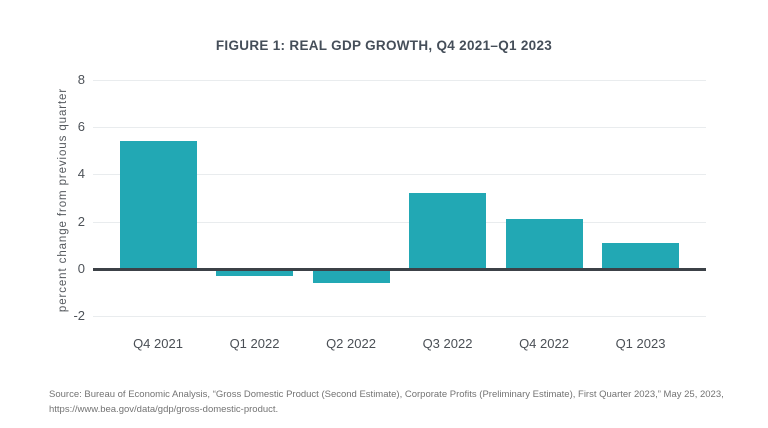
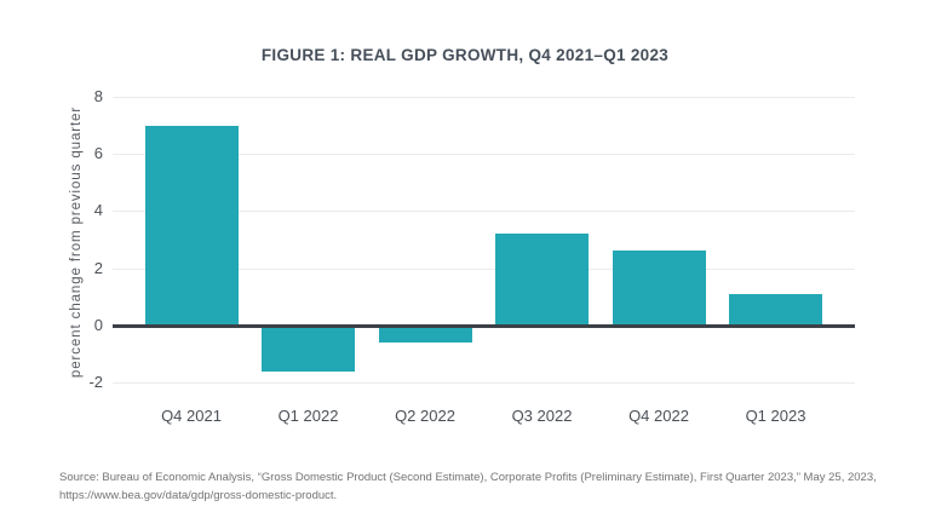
Q4 2021: 5.4 -> 7.0
Q1 2022: -0.3 -> -1.6
Q4 2022: 2.1 -> 2.6
